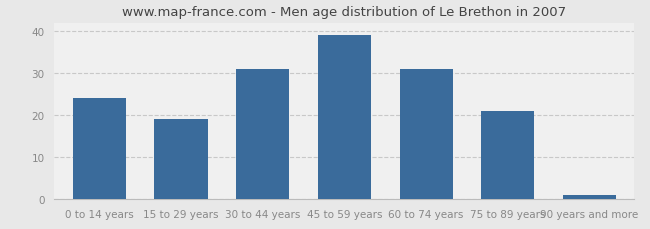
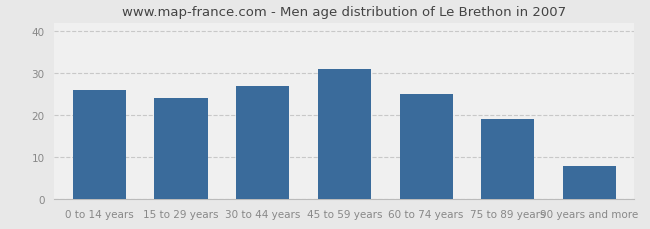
0 to 14 years: 24 -> 26
15 to 29 years: 19 -> 24
30 to 44 years: 31 -> 27
45 to 59 years: 39 -> 31
60 to 74 years: 31 -> 25
75 to 89 years: 21 -> 19
90 years and more: 1 -> 8
